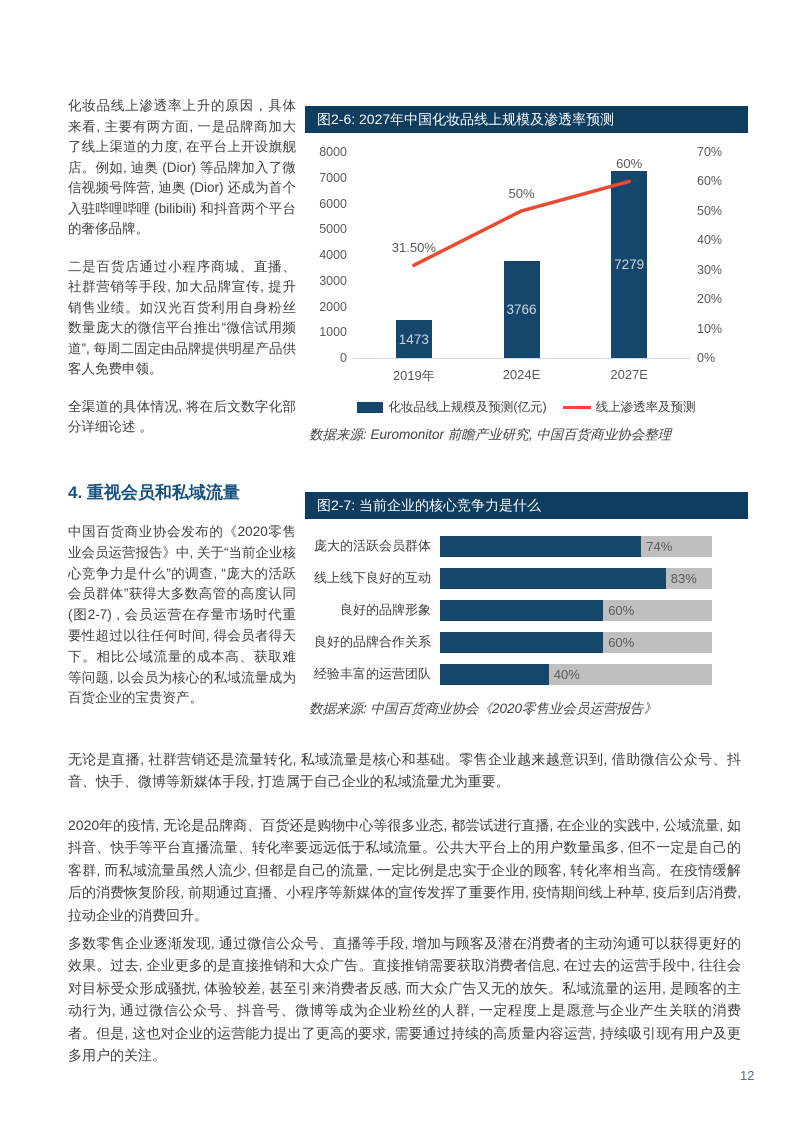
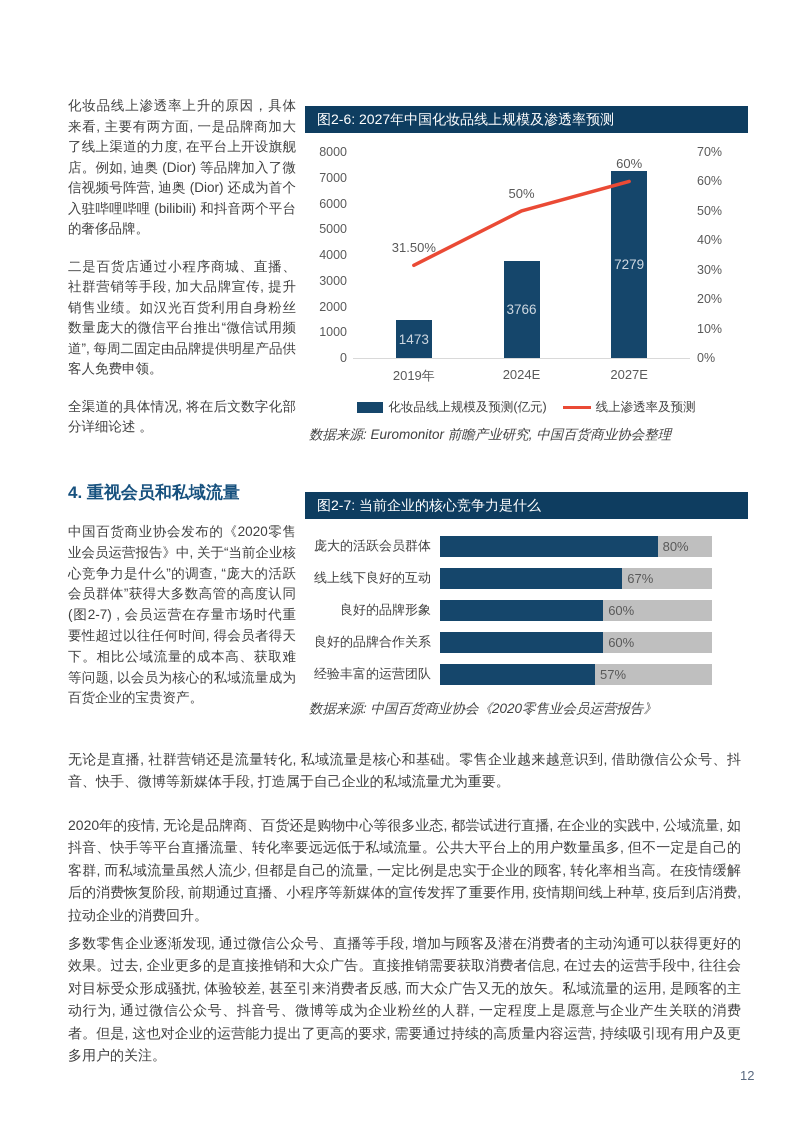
图2-7: 当前企业的核心竞争力是什么/庞大的活跃会员群体: 74% -> 80%
图2-7: 当前企业的核心竞争力是什么/线上线下良好的互动: 83% -> 67%
图2-7: 当前企业的核心竞争力是什么/经验丰富的运营团队: 40% -> 57%
